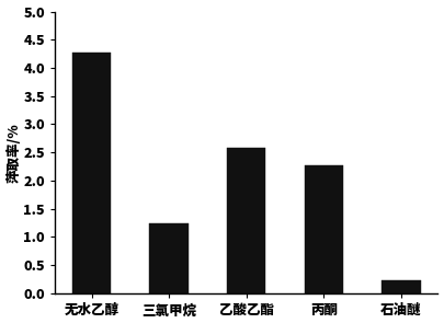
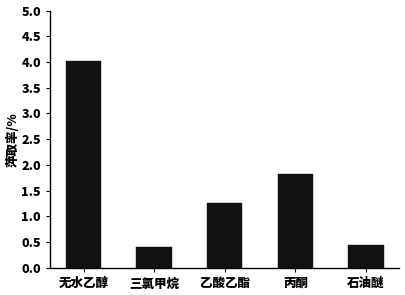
无水乙醇: 4.28 -> 4.02
三氯甲烷: 1.25 -> 0.40
乙酸乙酯: 2.58 -> 1.26
丙酮: 2.27 -> 1.82
石油醚: 0.23 -> 0.44
